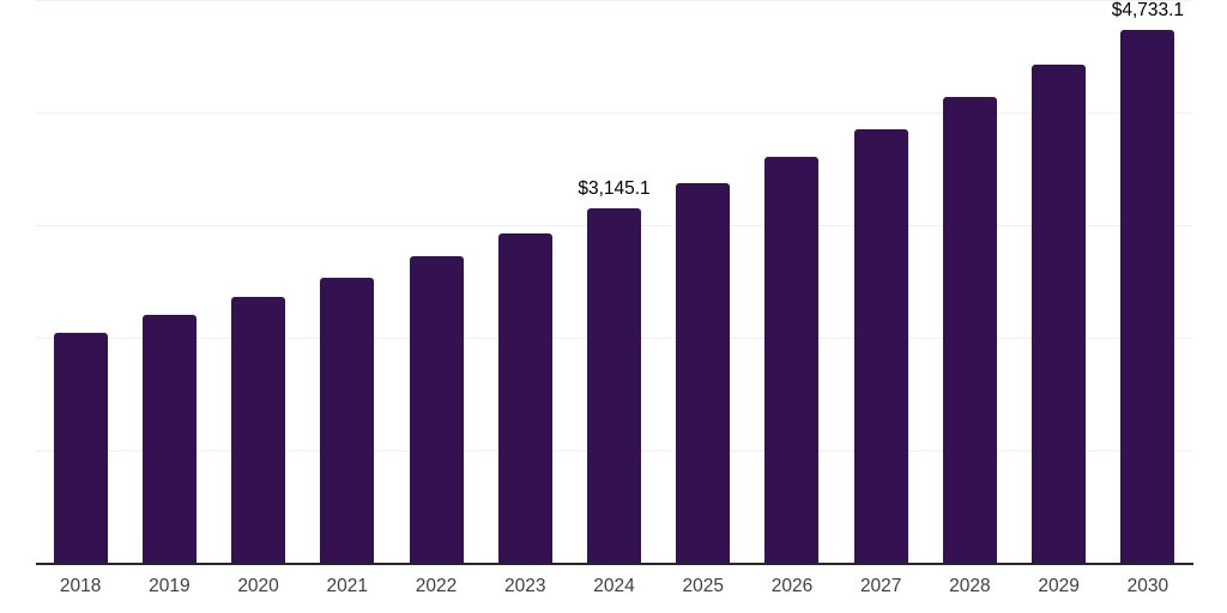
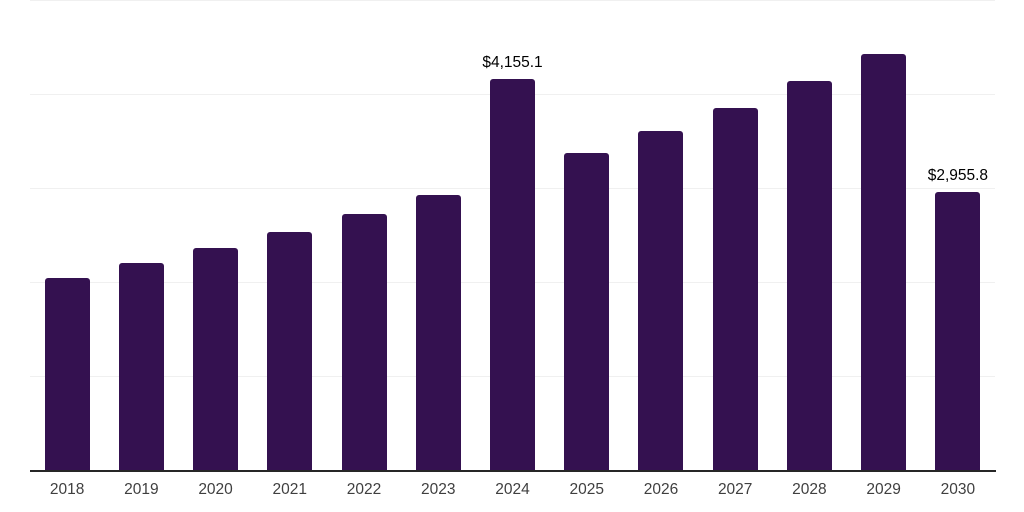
2024: $3,145.1 -> $4,155.1
2030: $4,733.1 -> $2,955.8
